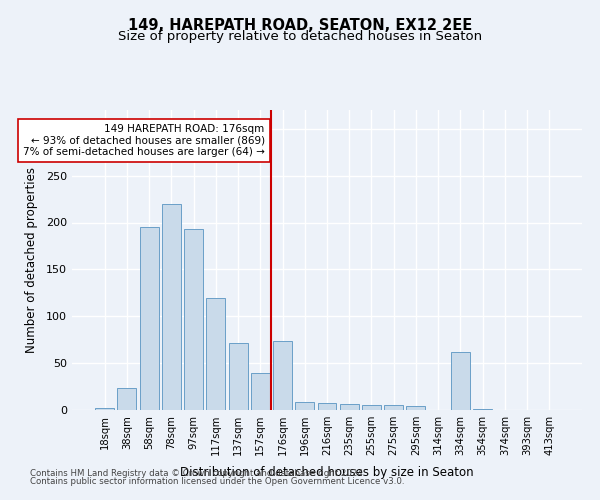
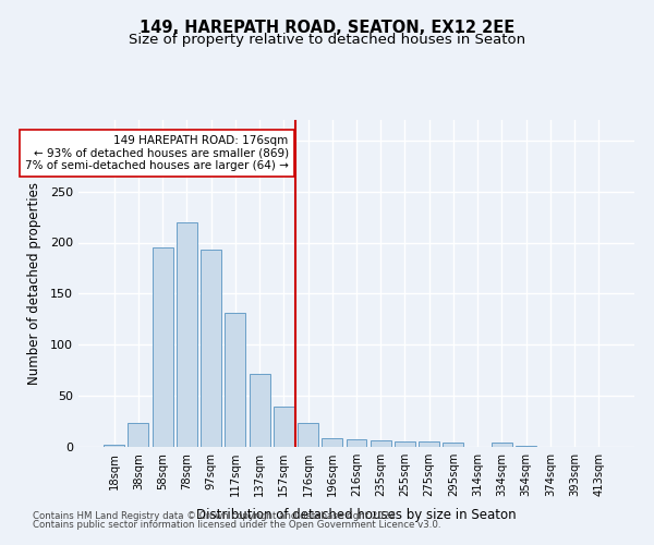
117sqm: 120 -> 131
176sqm: 74 -> 24
334sqm: 62 -> 4
